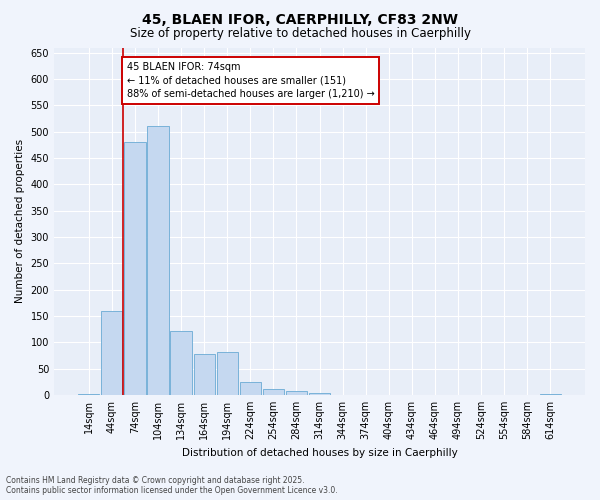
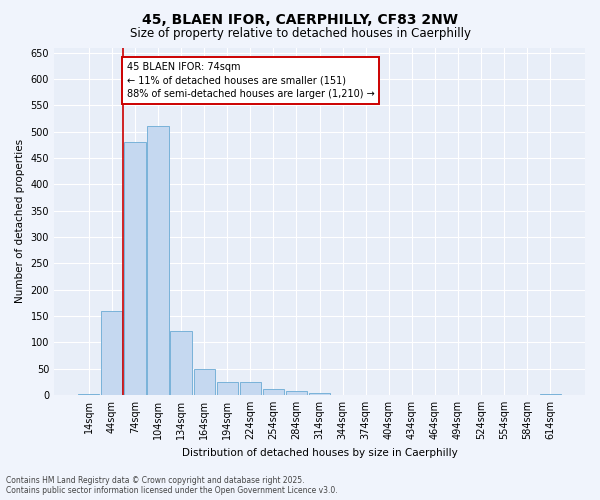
164sqm: 78 -> 50
194sqm: 82 -> 25
